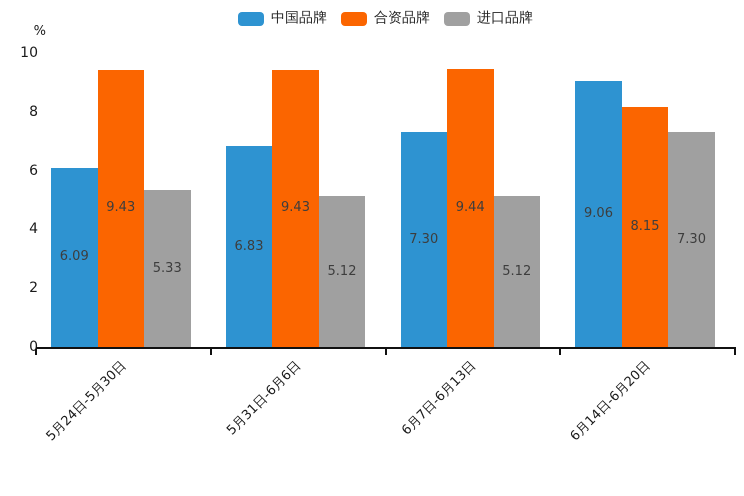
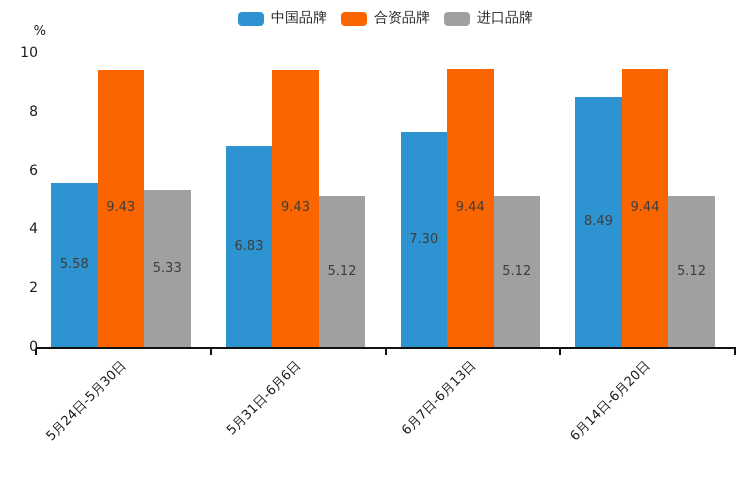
中国品牌/5月24日-5月30日: 6.09 -> 5.58
中国品牌/6月14日-6月20日: 9.06 -> 8.49
合资品牌/6月14日-6月20日: 8.15 -> 9.44
进口品牌/6月14日-6月20日: 7.30 -> 5.12
